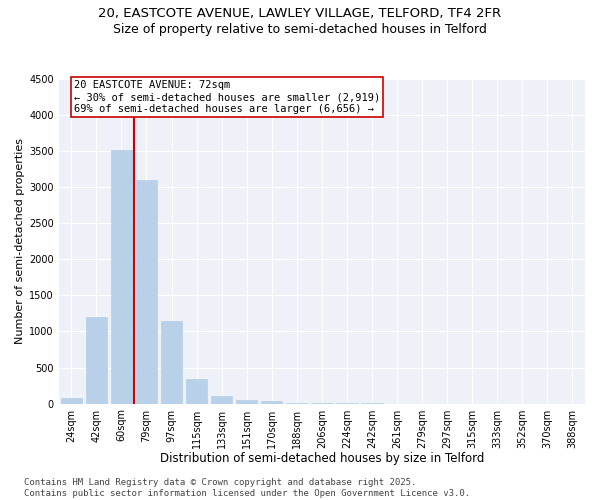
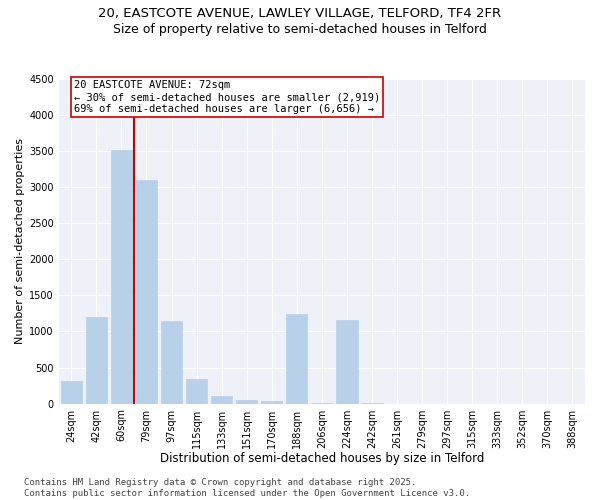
24sqm: 80 -> 320
188sqm: 20 -> 1240
224sqm: 0 -> 1160
